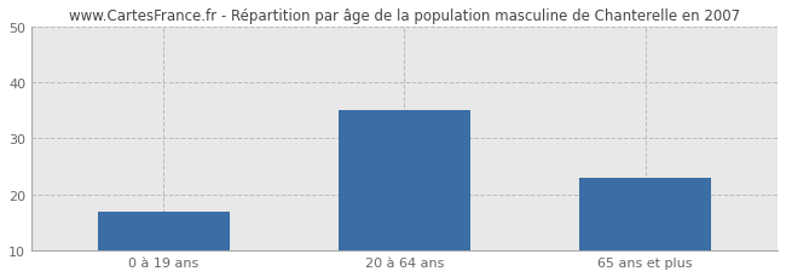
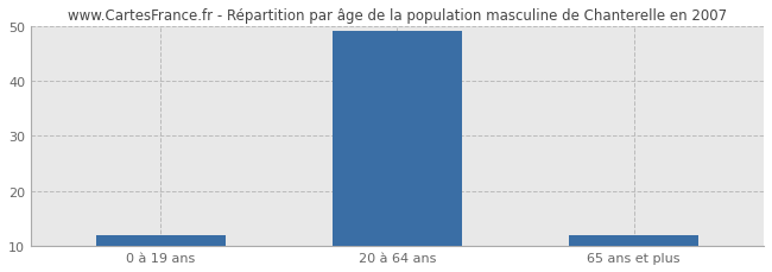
0 à 19 ans: 17 -> 12
20 à 64 ans: 35 -> 49
65 ans et plus: 23 -> 12
